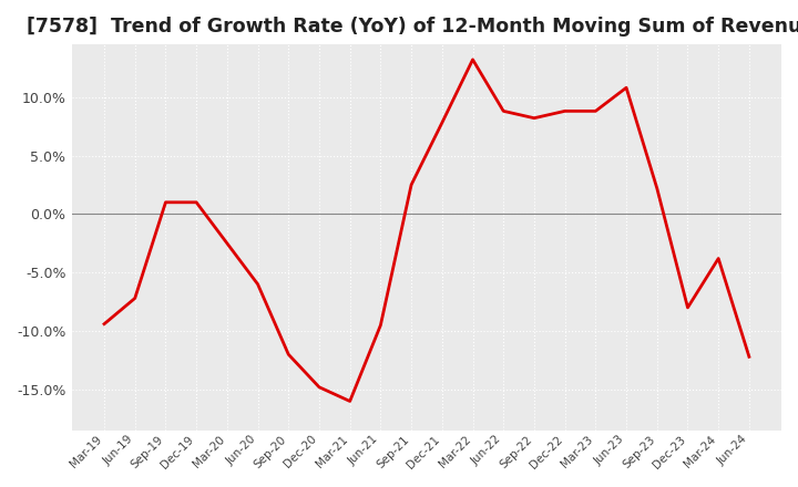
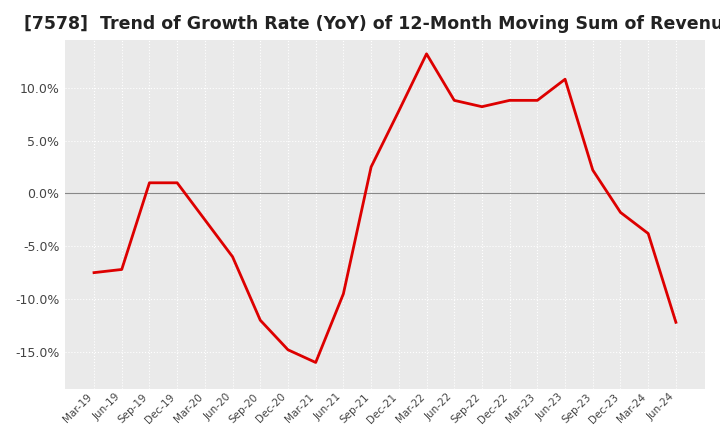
Mar-19: -9.4% -> -7.5%
Dec-23: -8.0% -> -1.8%
